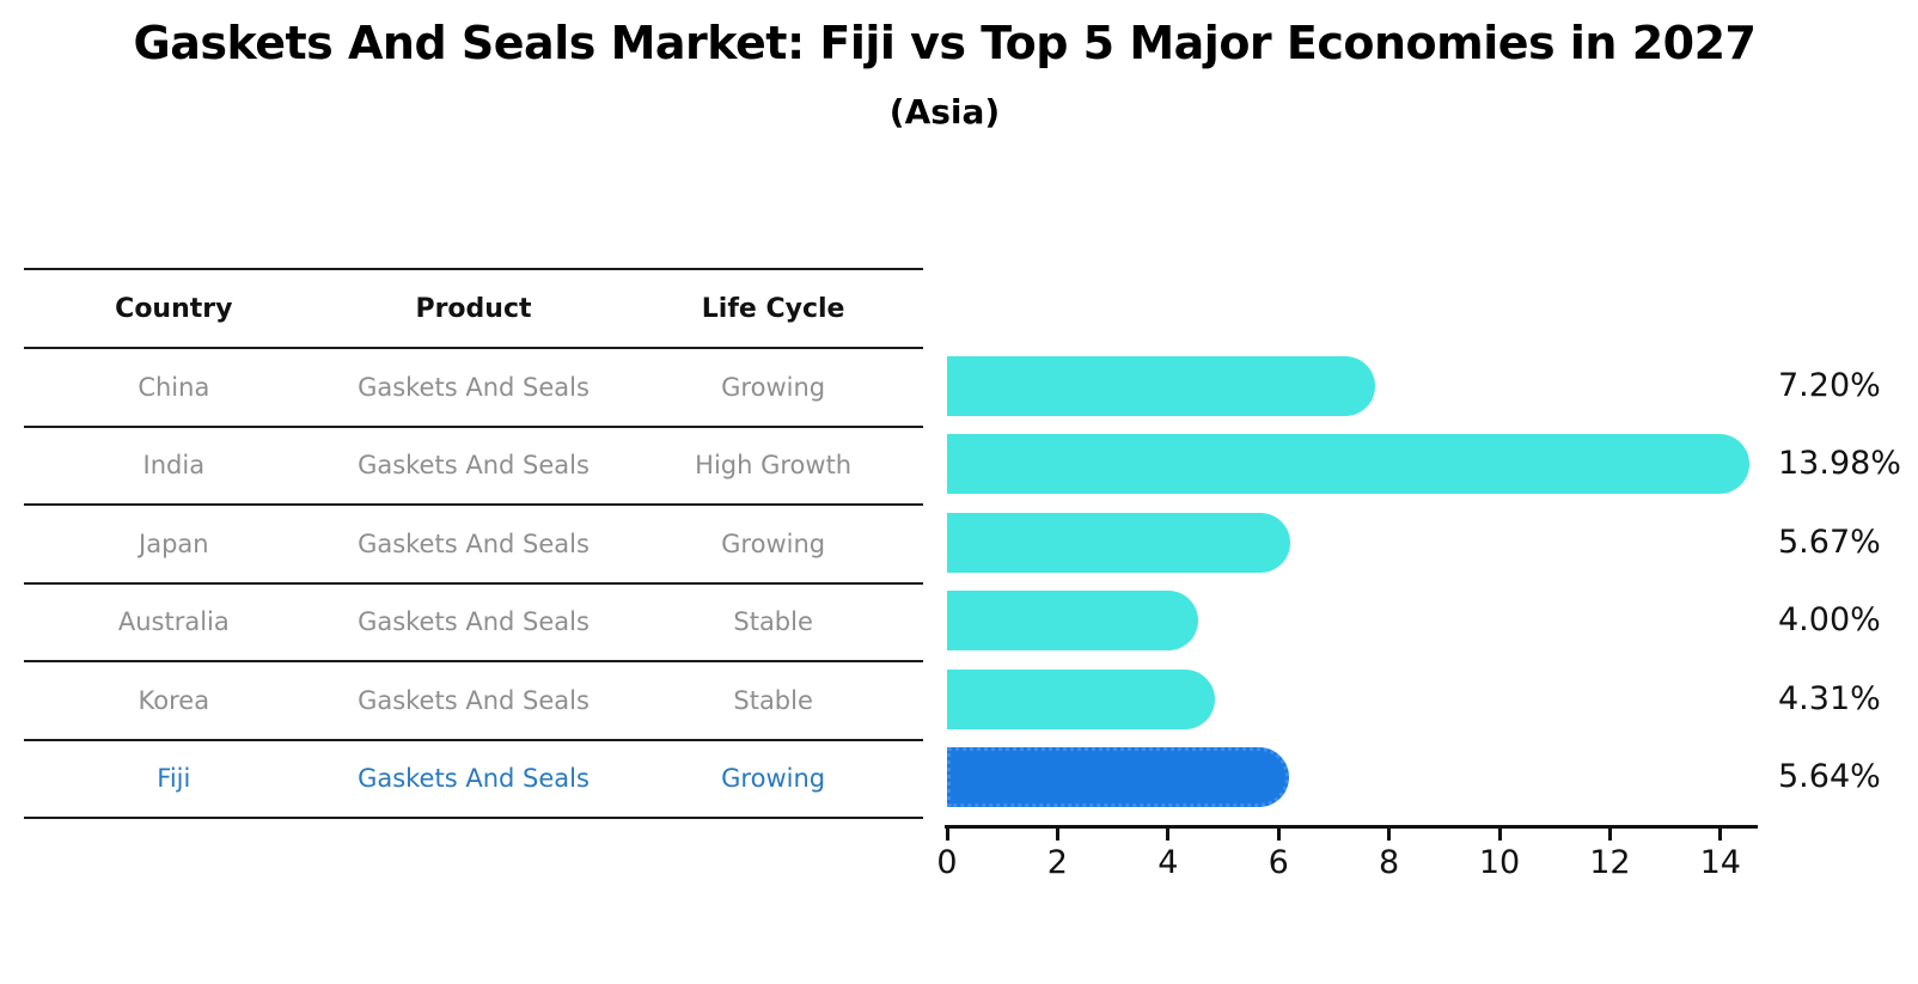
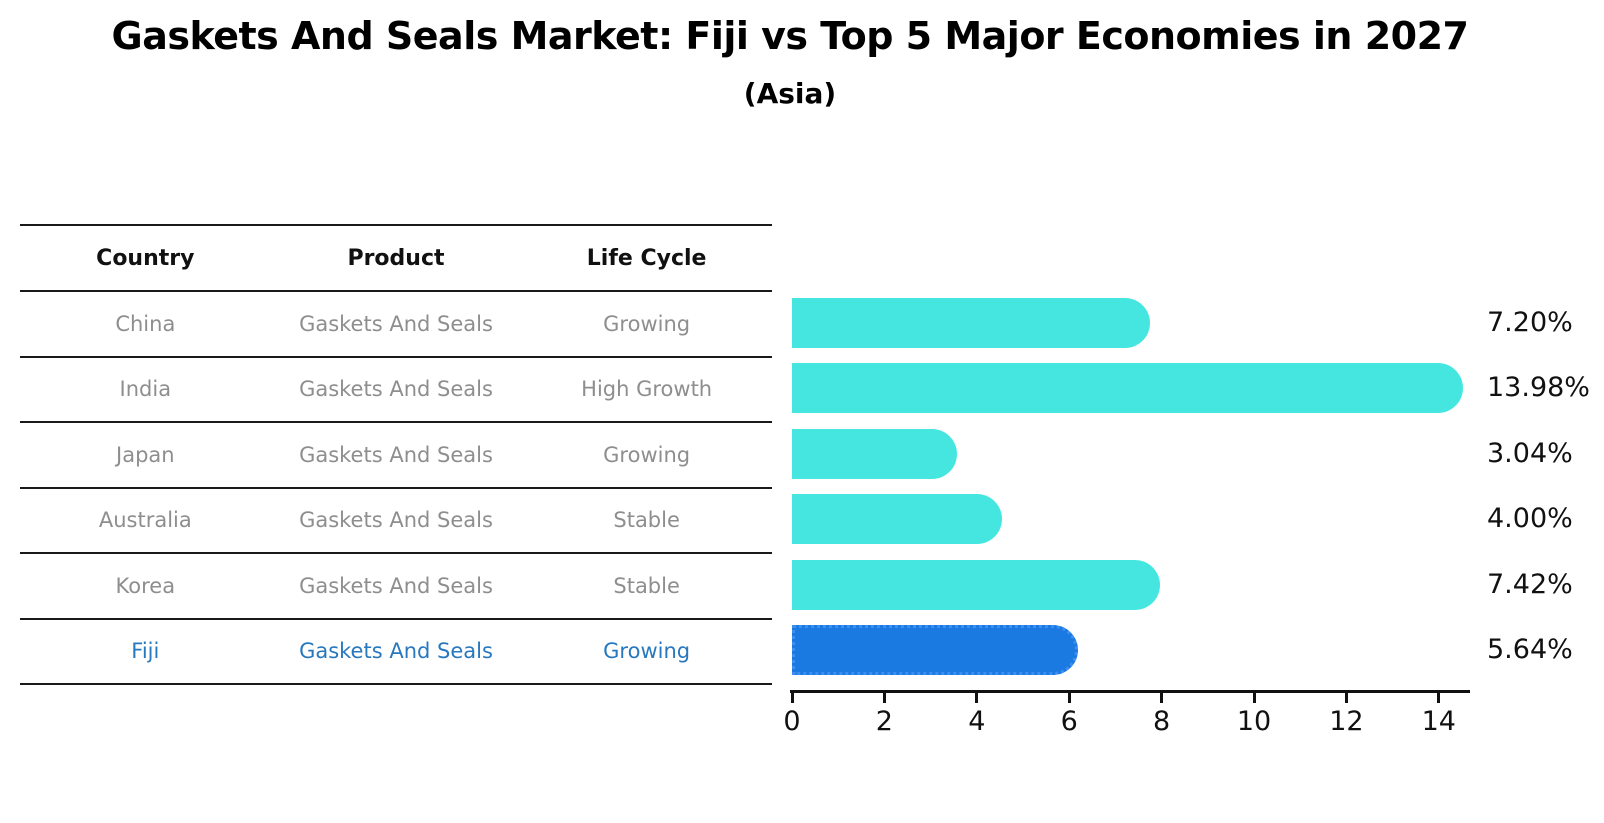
Japan: 5.67% -> 3.04%
Korea: 4.31% -> 7.42%
